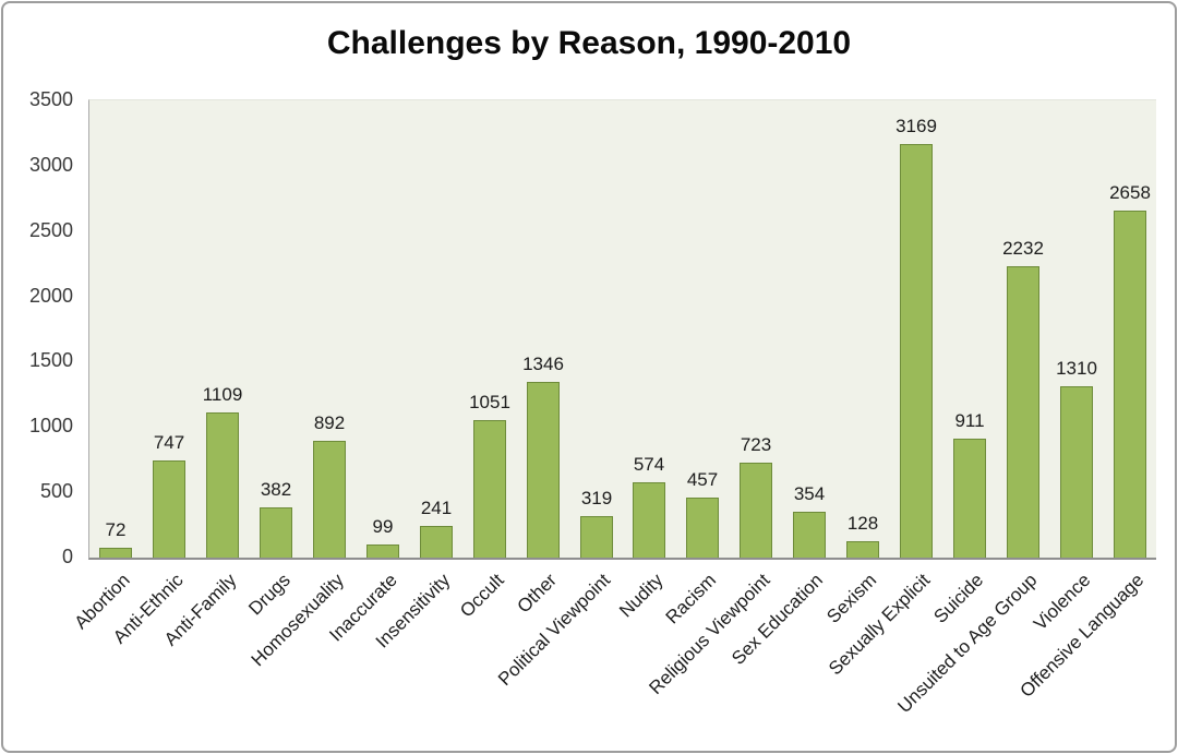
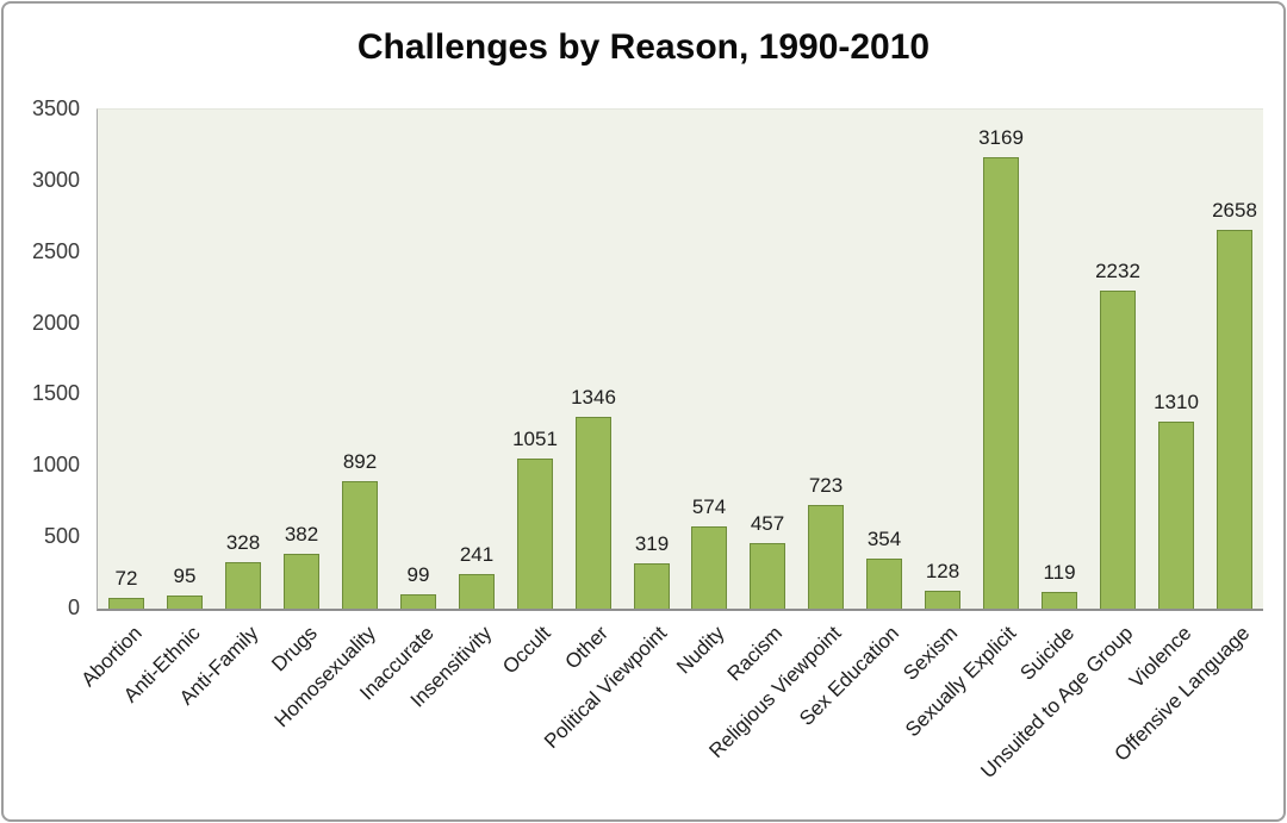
Anti-Ethnic: 747 -> 95
Anti-Family: 1109 -> 328
Suicide: 911 -> 119
